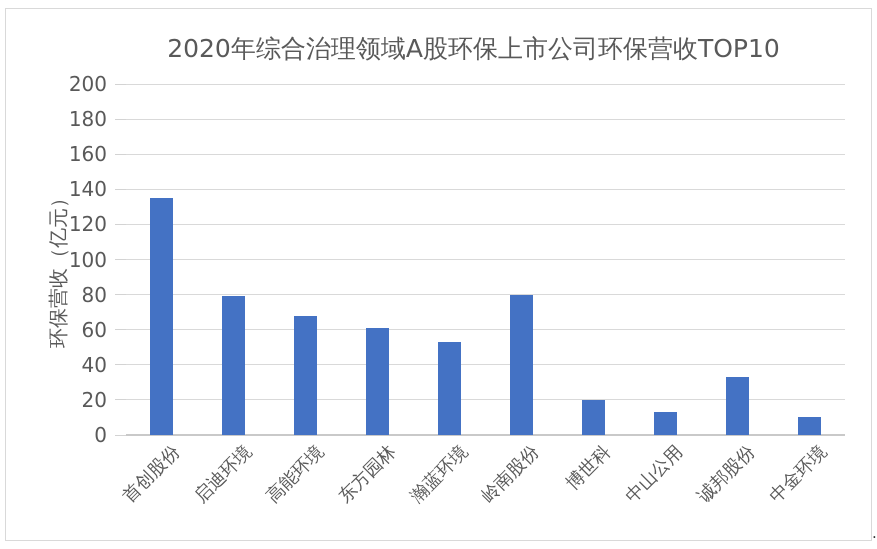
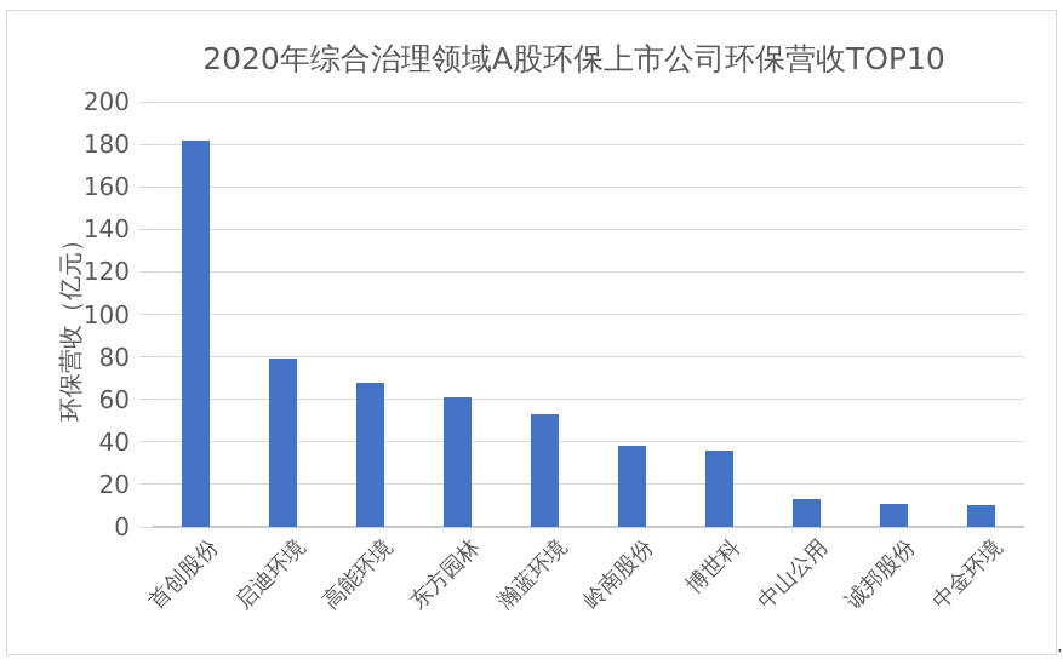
首创股份: 135 -> 182
岭南股份: 80 -> 38
博世科: 20 -> 36
诚邦股份: 33 -> 11
